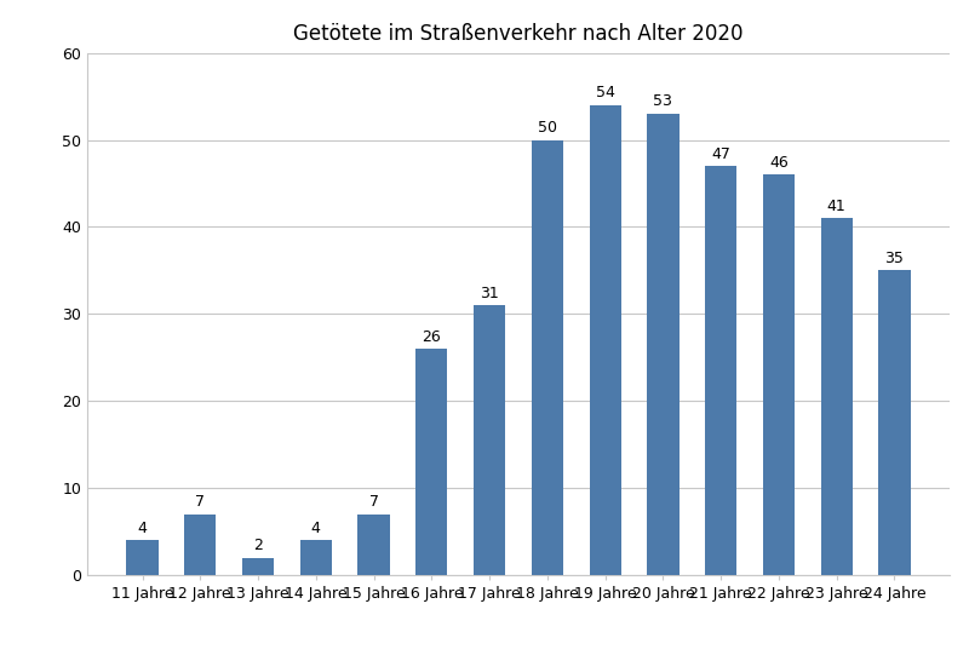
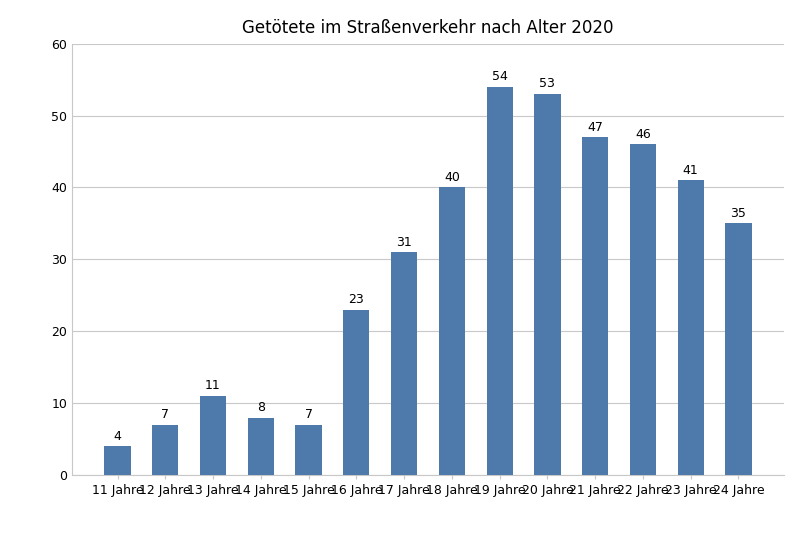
13 Jahre: 2 -> 11
14 Jahre: 4 -> 8
16 Jahre: 26 -> 23
18 Jahre: 50 -> 40
